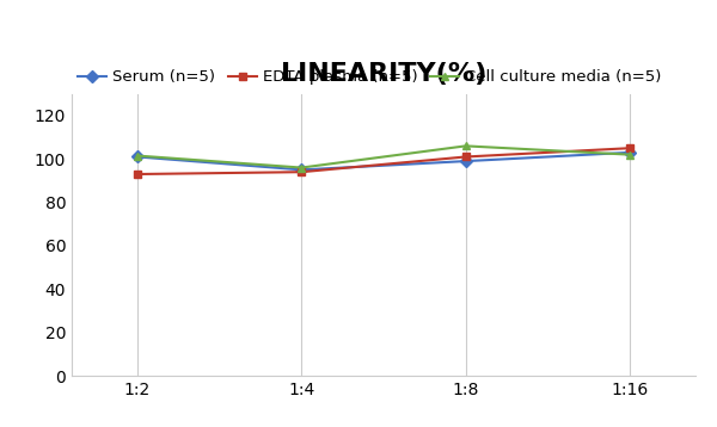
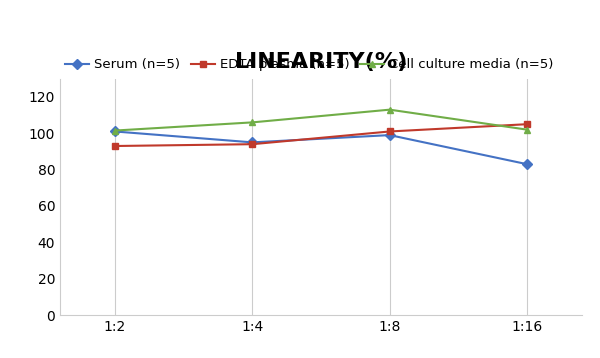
Cell culture media (n=5)/1:4: 96 -> 106
Cell culture media (n=5)/1:8: 106 -> 113
Serum (n=5)/1:16: 103 -> 83
